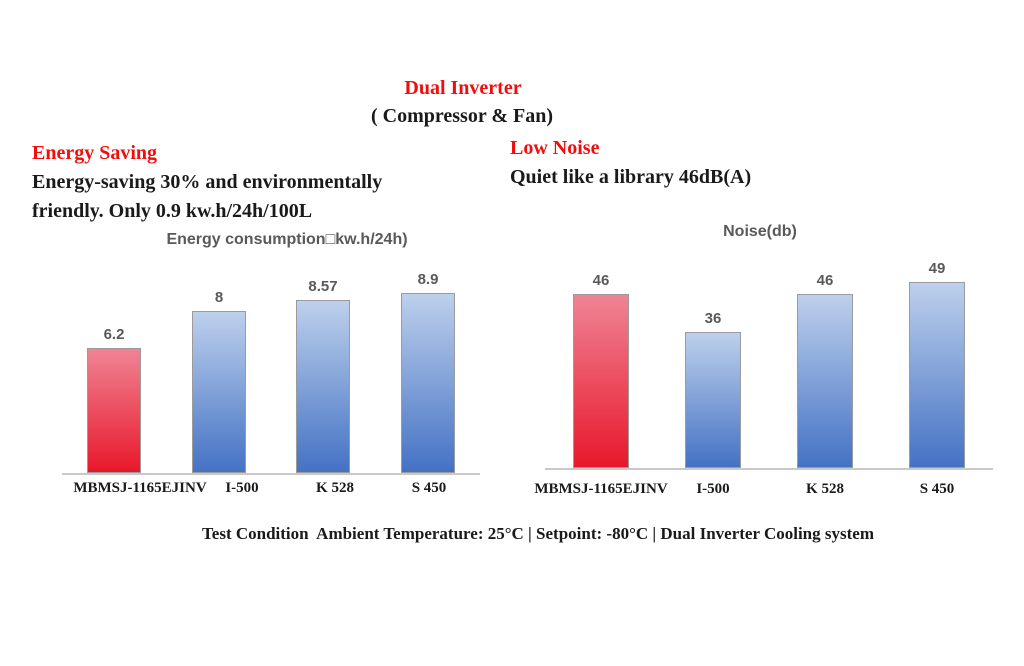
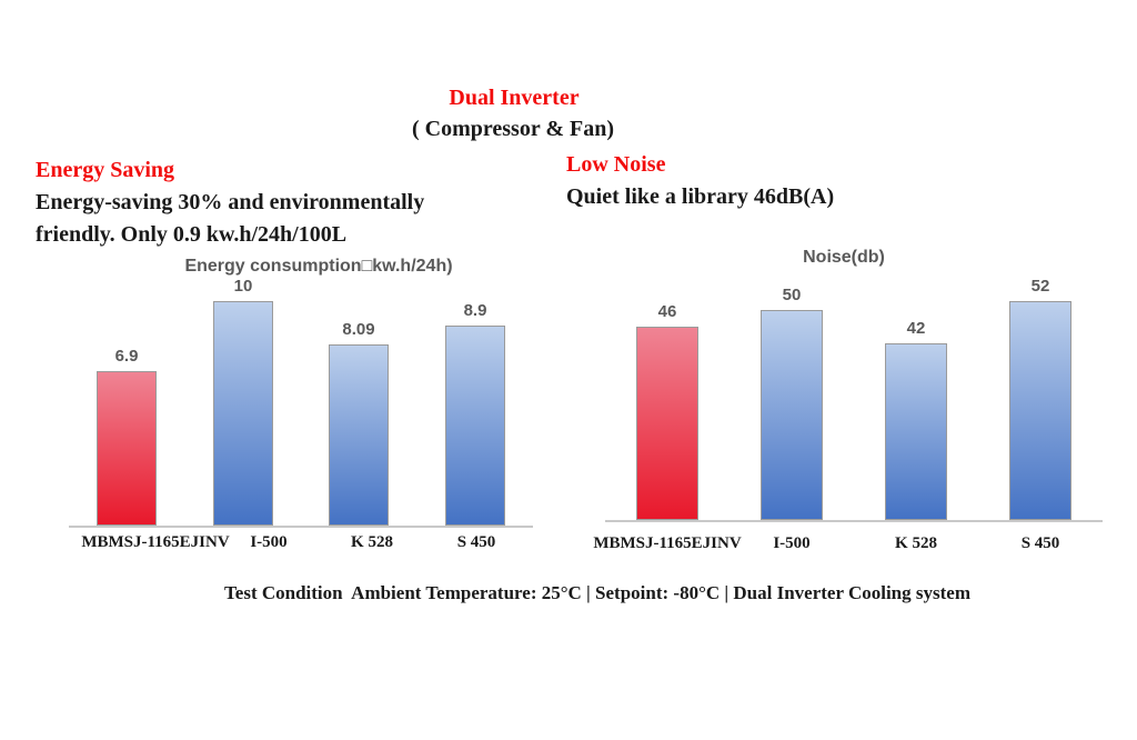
Energy consumption□kw.h/24h)/MBMSJ-1165EJINV: 6.2 -> 6.9
Energy consumption□kw.h/24h)/I-500: 8 -> 10
Energy consumption□kw.h/24h)/K 528: 8.57 -> 8.09
Noise(db)/I-500: 36 -> 50
Noise(db)/K 528: 46 -> 42
Noise(db)/S 450: 49 -> 52
